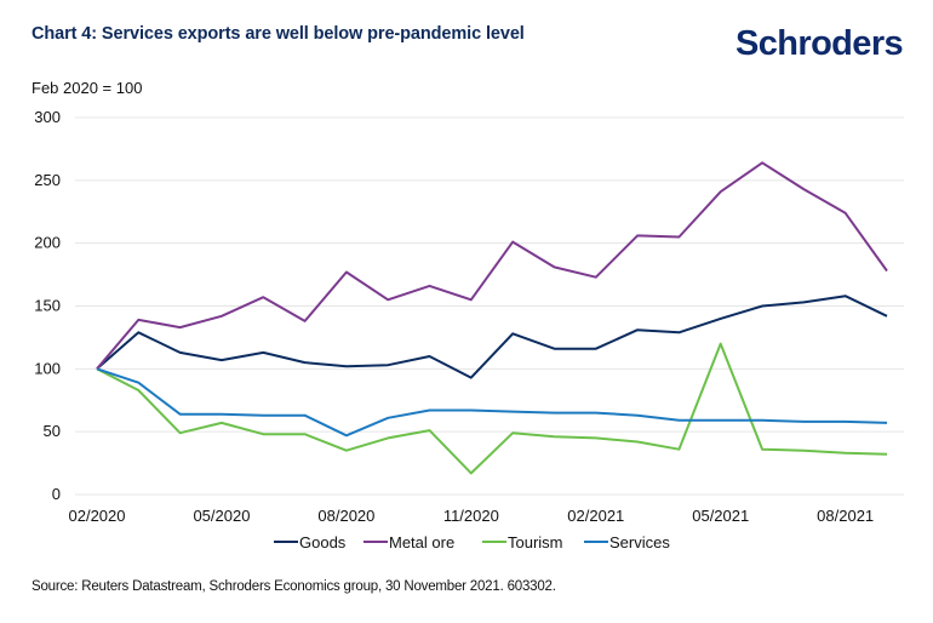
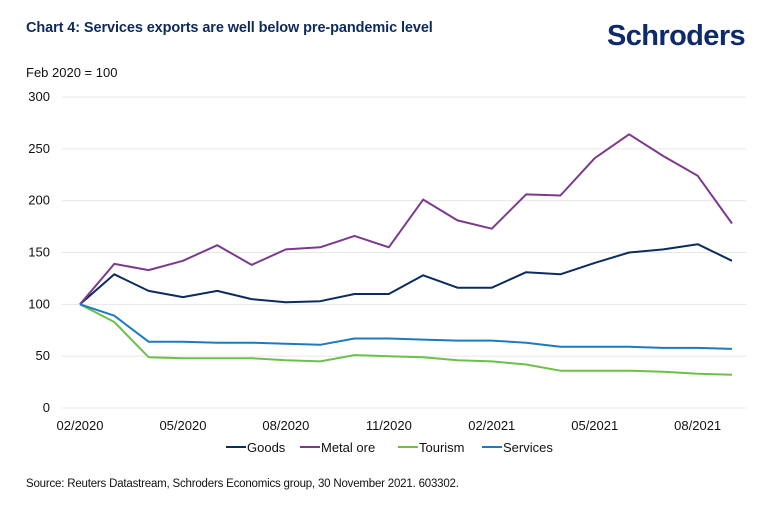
Tourism/05/2020: 57 -> 48
Metal ore/08/2020: 177 -> 153
Tourism/08/2020: 35 -> 46
Services/08/2020: 47 -> 62
Goods/11/2020: 93 -> 110
Tourism/11/2020: 17 -> 50
Tourism/05/2021: 120 -> 36
